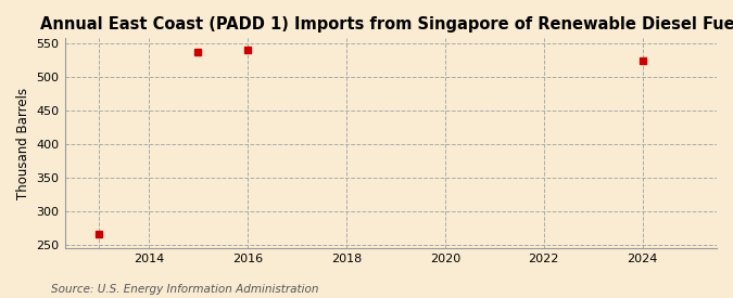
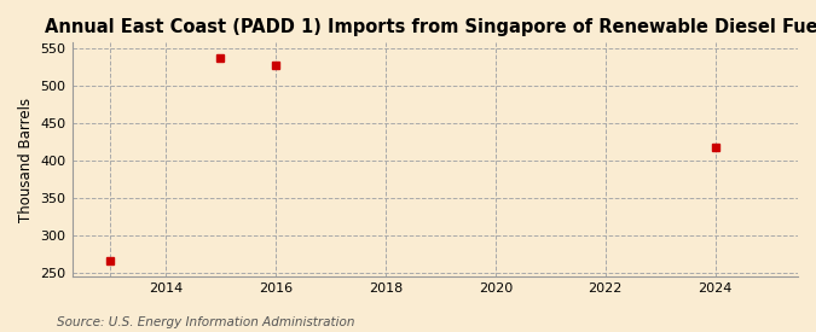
2016: 540 -> 528
2024: 525 -> 418
